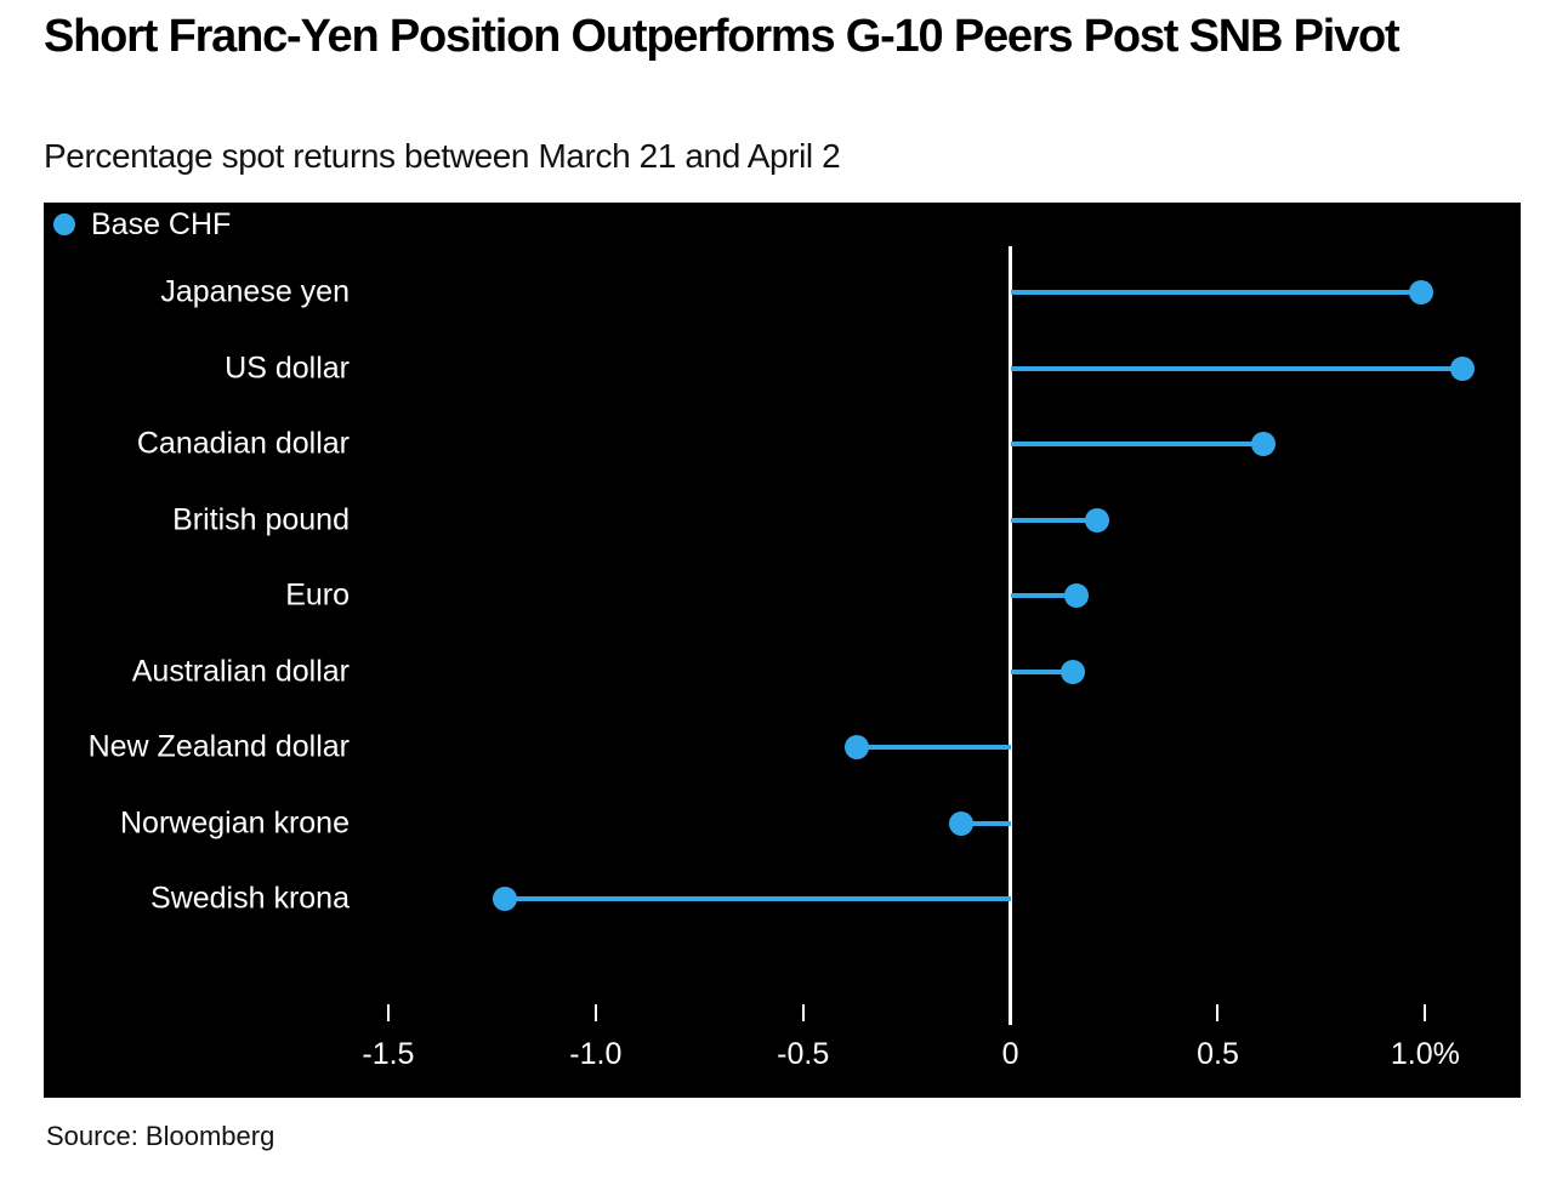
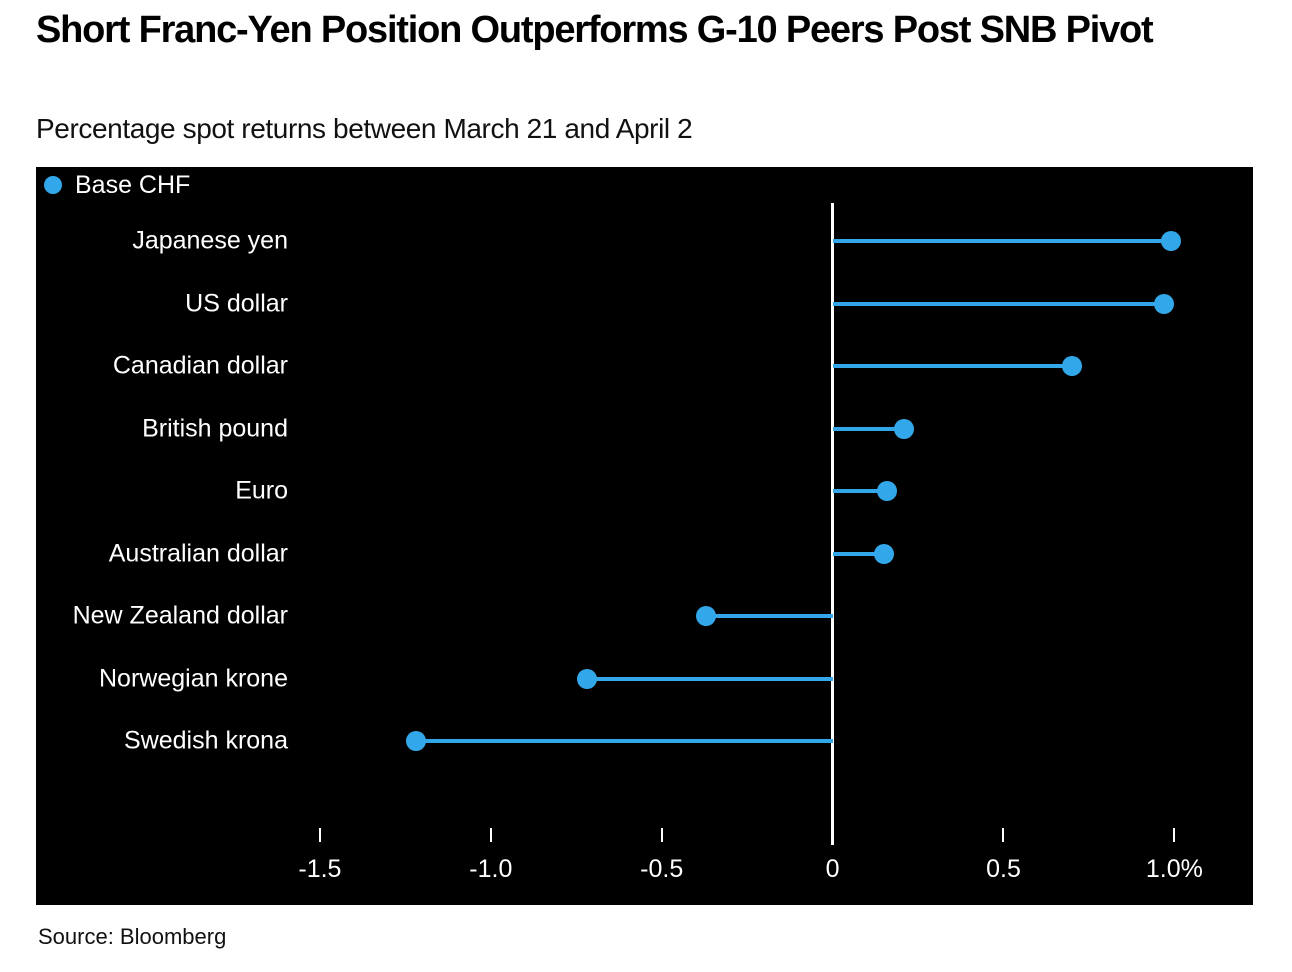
US dollar: 1.09% -> 0.97%
Canadian dollar: 0.61% -> 0.70%
Norwegian krone: -0.12% -> -0.72%
